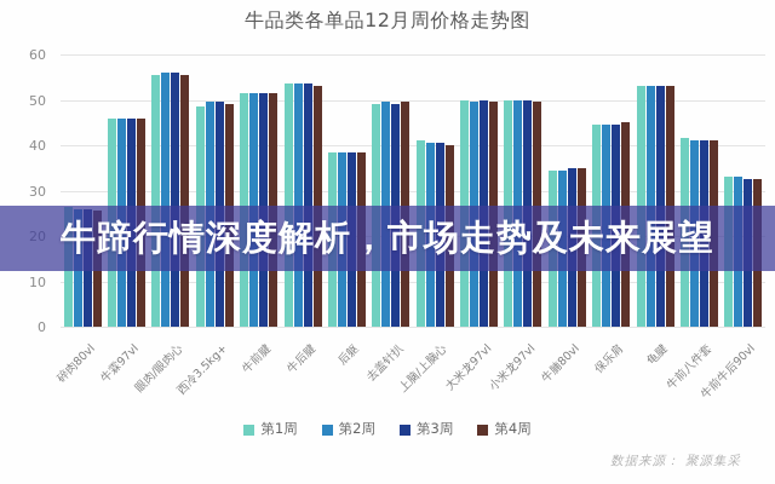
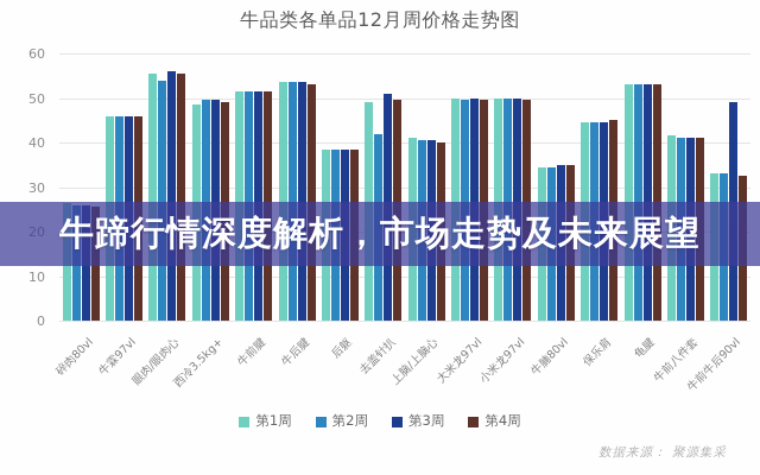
第2周/眼肉/眼肉心: 56 -> 54
第2周/去盖针扒: 50 -> 42
第3周/去盖针扒: 49 -> 51
第3周/牛前牛后90vl: 32 -> 49
